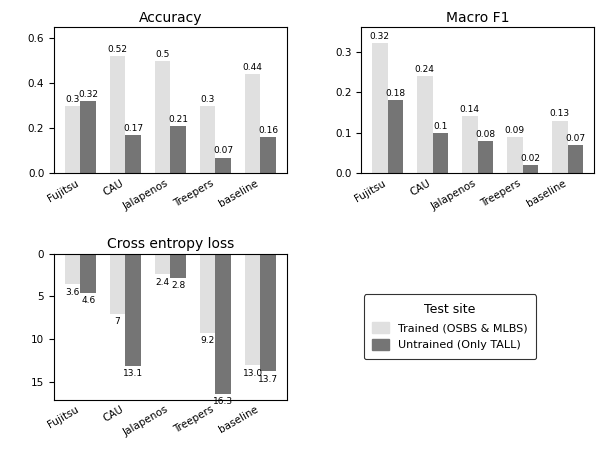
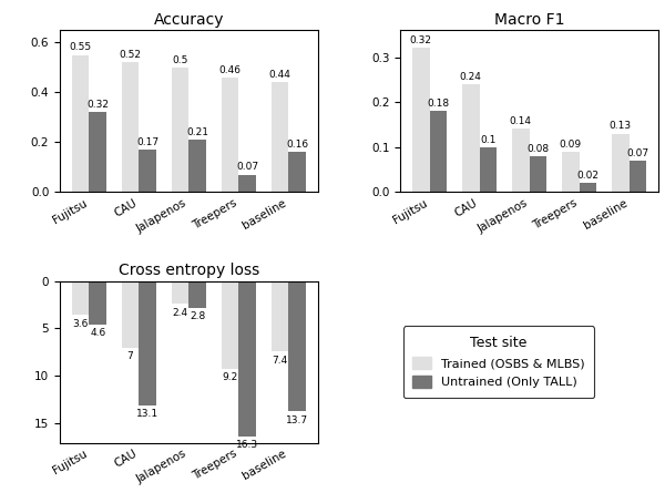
Accuracy/Trained (OSBS & MLBS)/Fujitsu: 0.3 -> 0.55
Accuracy/Trained (OSBS & MLBS)/Treepers: 0.3 -> 0.46
Cross entropy loss/Trained (OSBS & MLBS)/baseline: 13.0 -> 7.4
